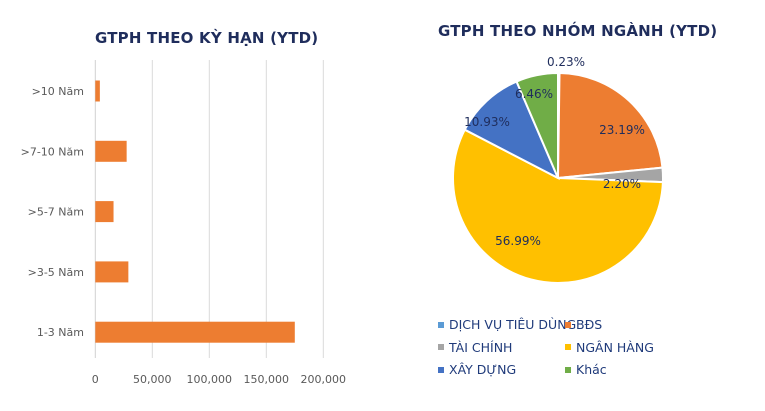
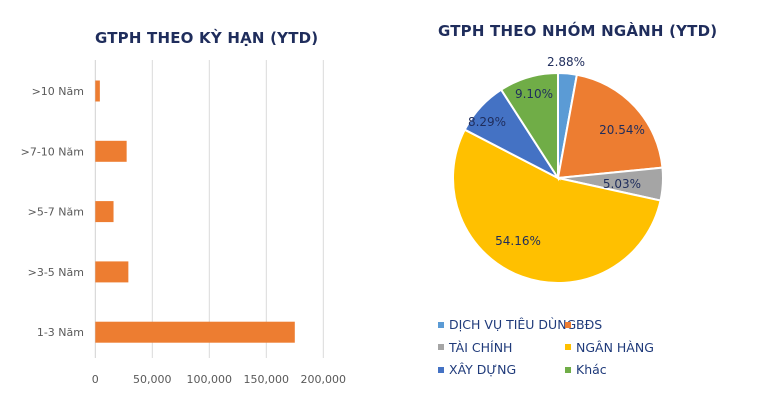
GTPH THEO NHÓM NGÀNH (YTD)/DỊCH VỤ TIÊU DÙNG: 0.23% -> 2.88%
GTPH THEO NHÓM NGÀNH (YTD)/BĐS: 23.19% -> 20.54%
GTPH THEO NHÓM NGÀNH (YTD)/TÀI CHÍNH: 2.20% -> 5.03%
GTPH THEO NHÓM NGÀNH (YTD)/NGÂN HÀNG: 56.99% -> 54.16%
GTPH THEO NHÓM NGÀNH (YTD)/XÂY DỰNG: 10.93% -> 8.29%
GTPH THEO NHÓM NGÀNH (YTD)/Khác: 6.46% -> 9.10%
